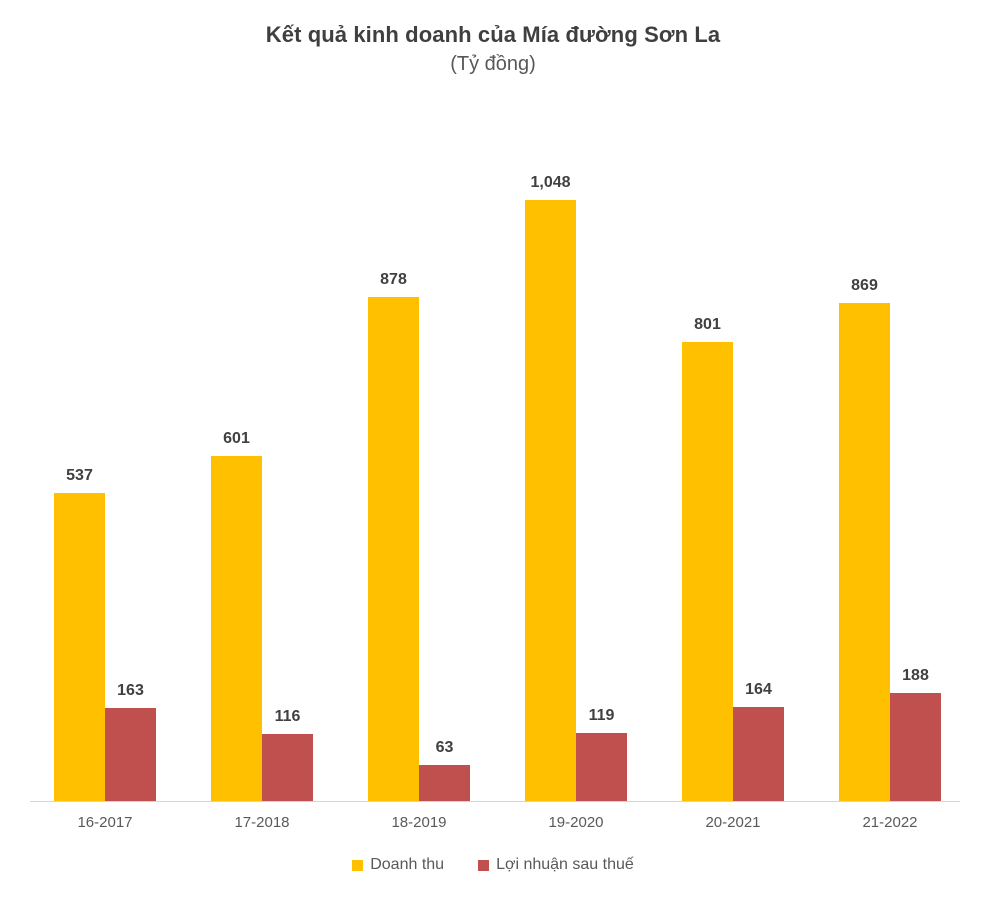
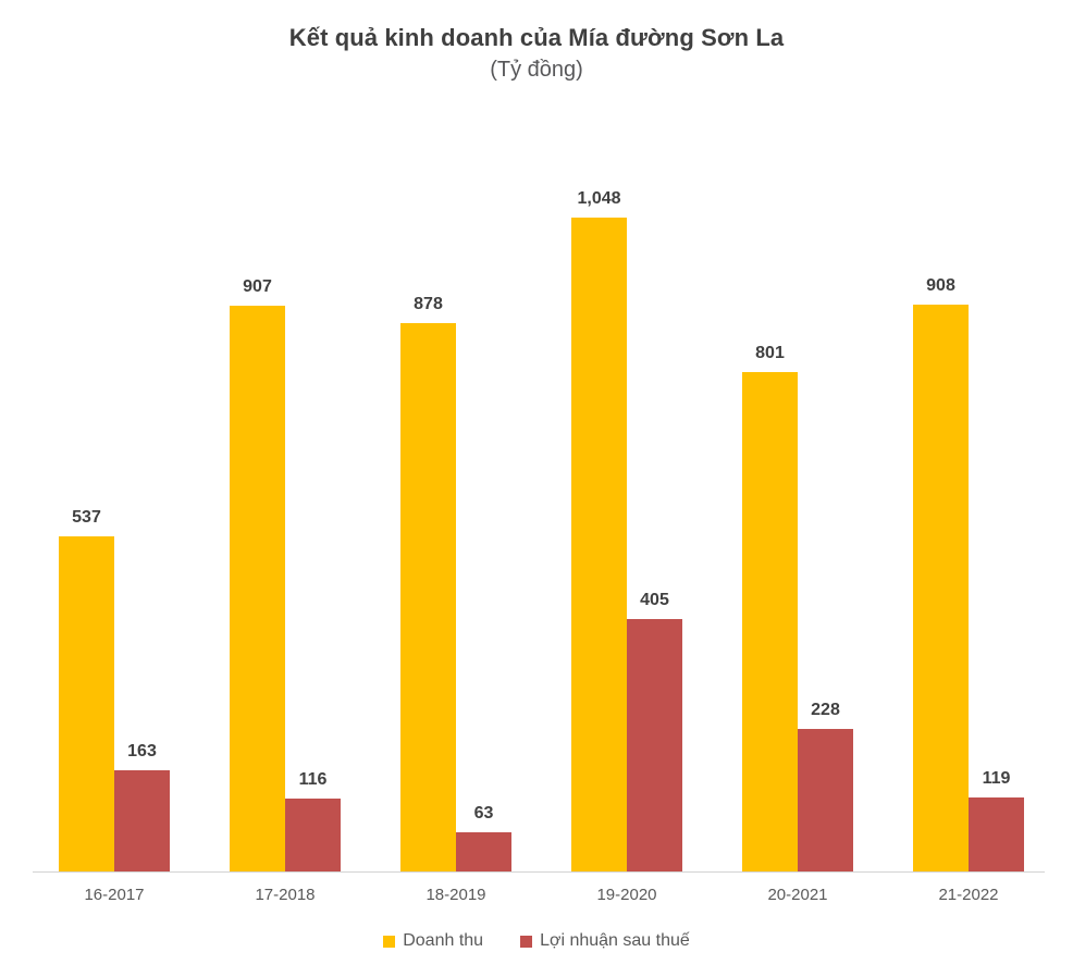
Doanh thu/17-2018: 601 -> 907
Lợi nhuận sau thuế/19-2020: 119 -> 405
Lợi nhuận sau thuế/20-2021: 164 -> 228
Doanh thu/21-2022: 869 -> 908
Lợi nhuận sau thuế/21-2022: 188 -> 119
